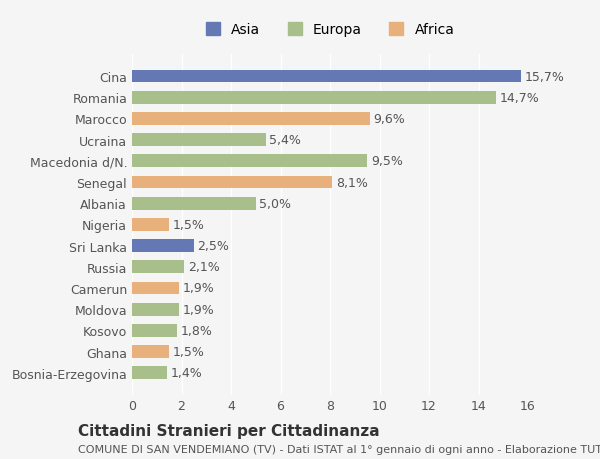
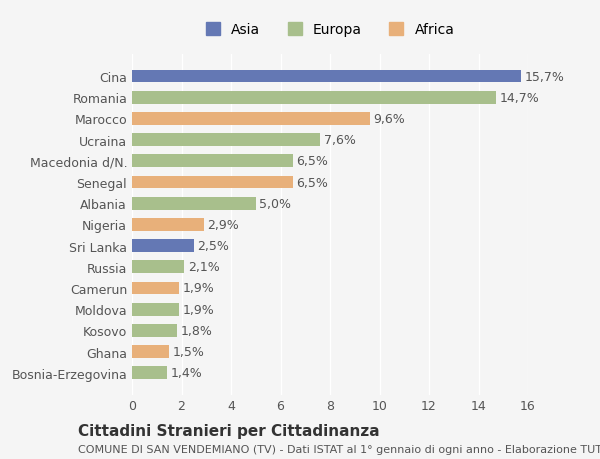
Ucraina: 5,4% -> 7,6%
Macedonia d/N.: 9,5% -> 6,5%
Senegal: 8,1% -> 6,5%
Nigeria: 1,5% -> 2,9%
